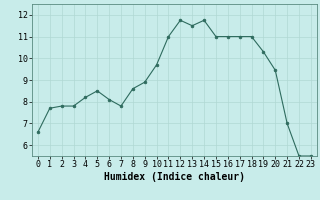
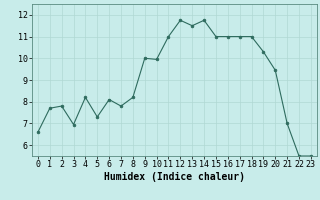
3: 7.80 -> 6.95
5: 8.50 -> 7.30
8: 8.60 -> 8.20
9: 8.90 -> 10.00
10: 9.70 -> 9.95
